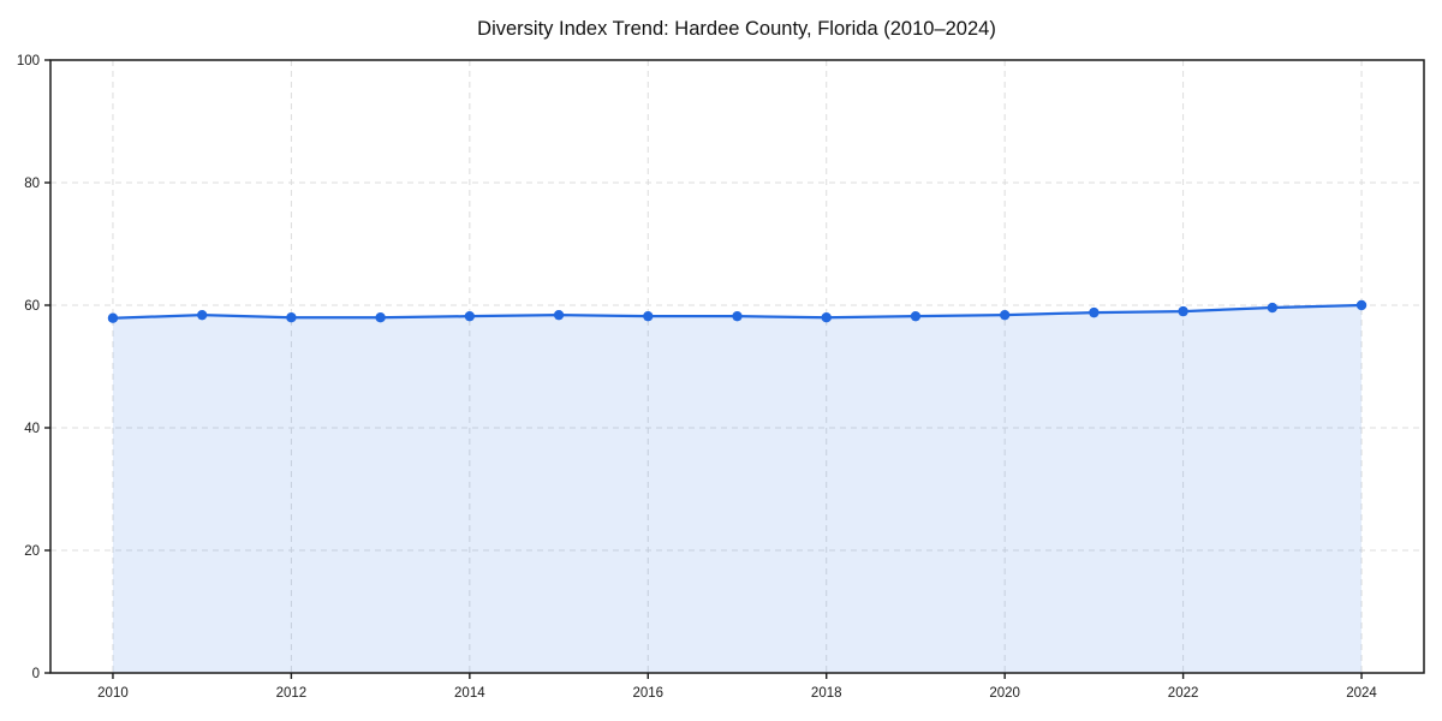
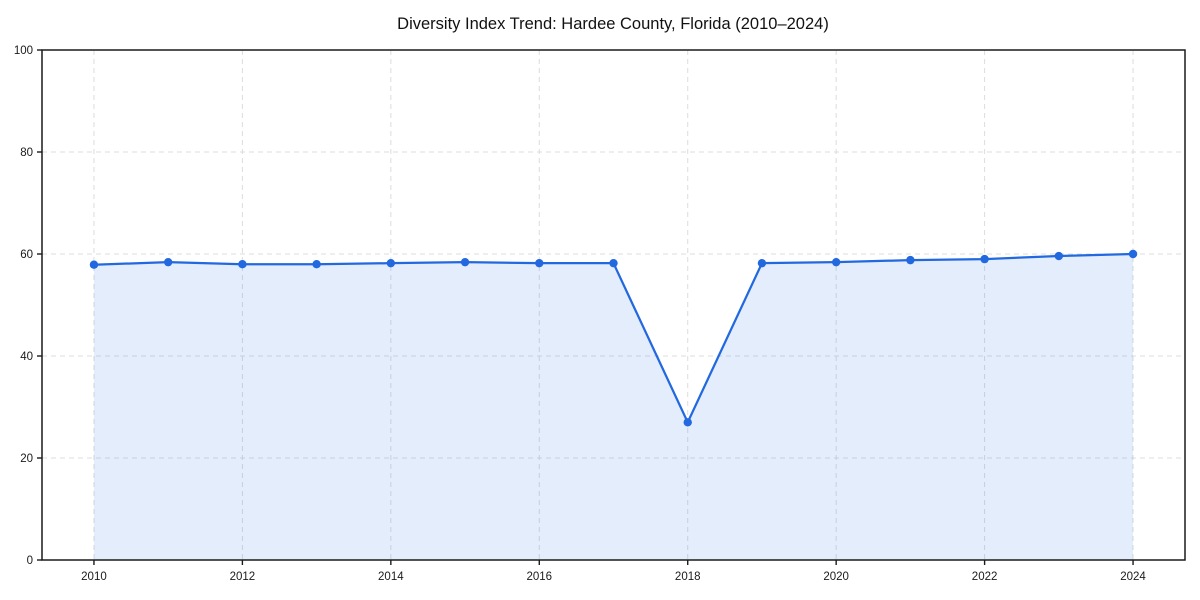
2018: 58 -> 27
